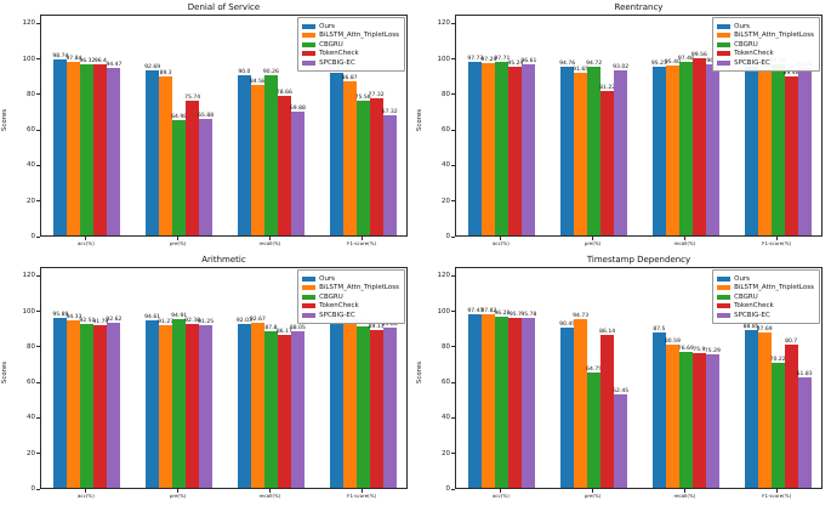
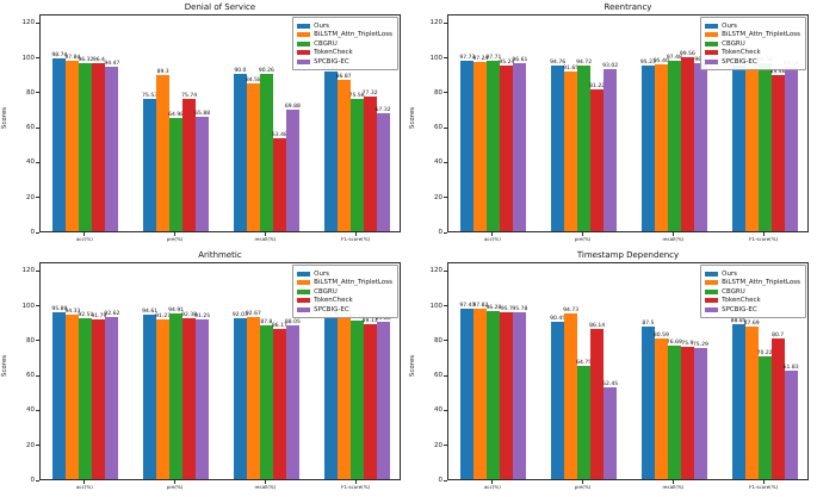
Denial of Service/Ours/pre(%): 92.69 -> 75.53
Denial of Service/TokenCheck/recall(%): 78.66 -> 53.48
